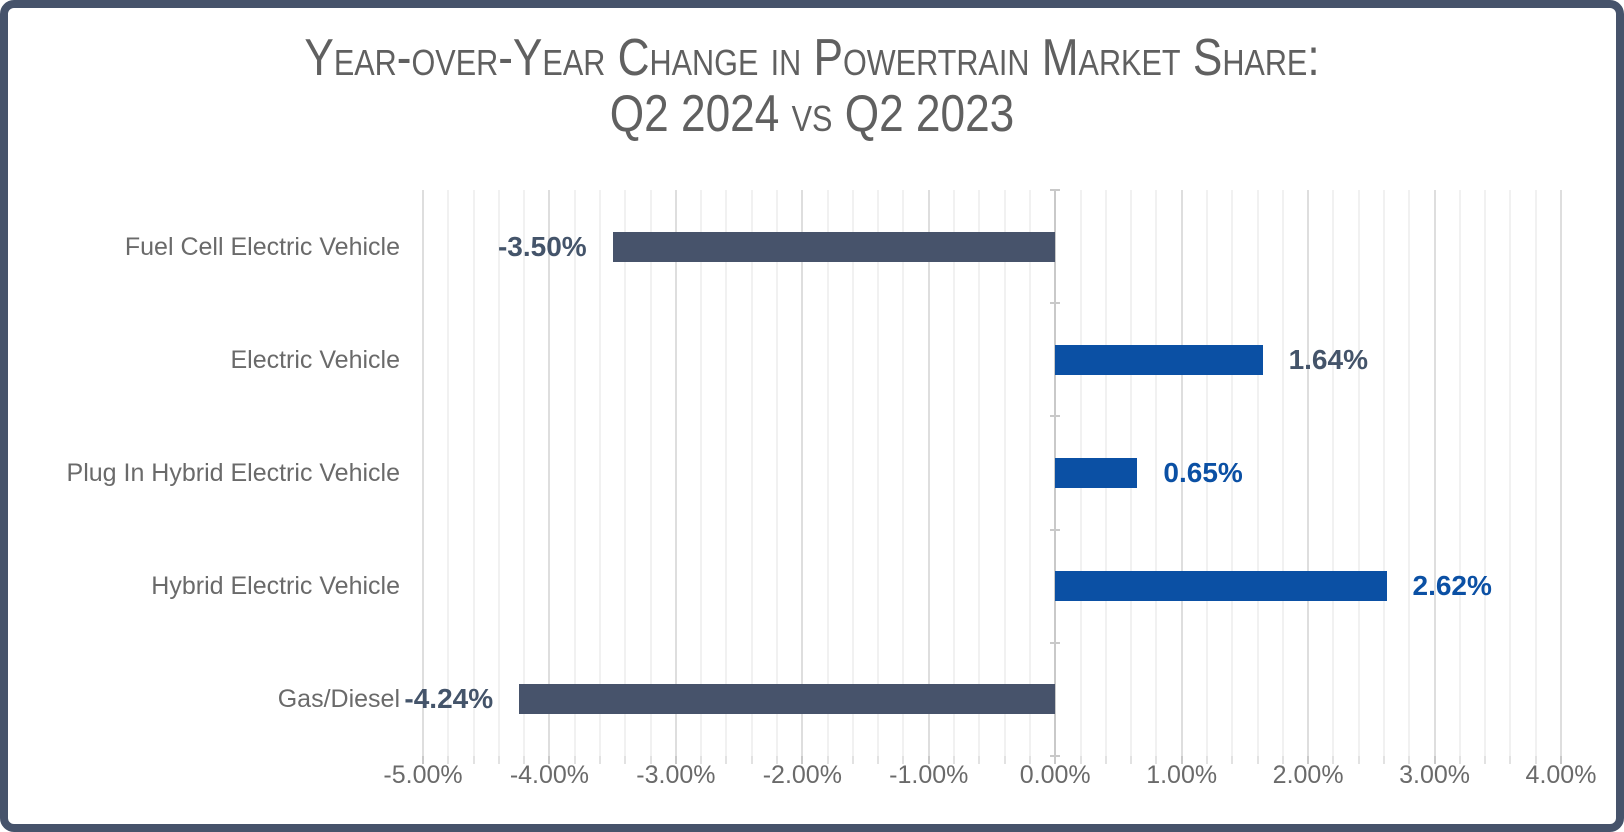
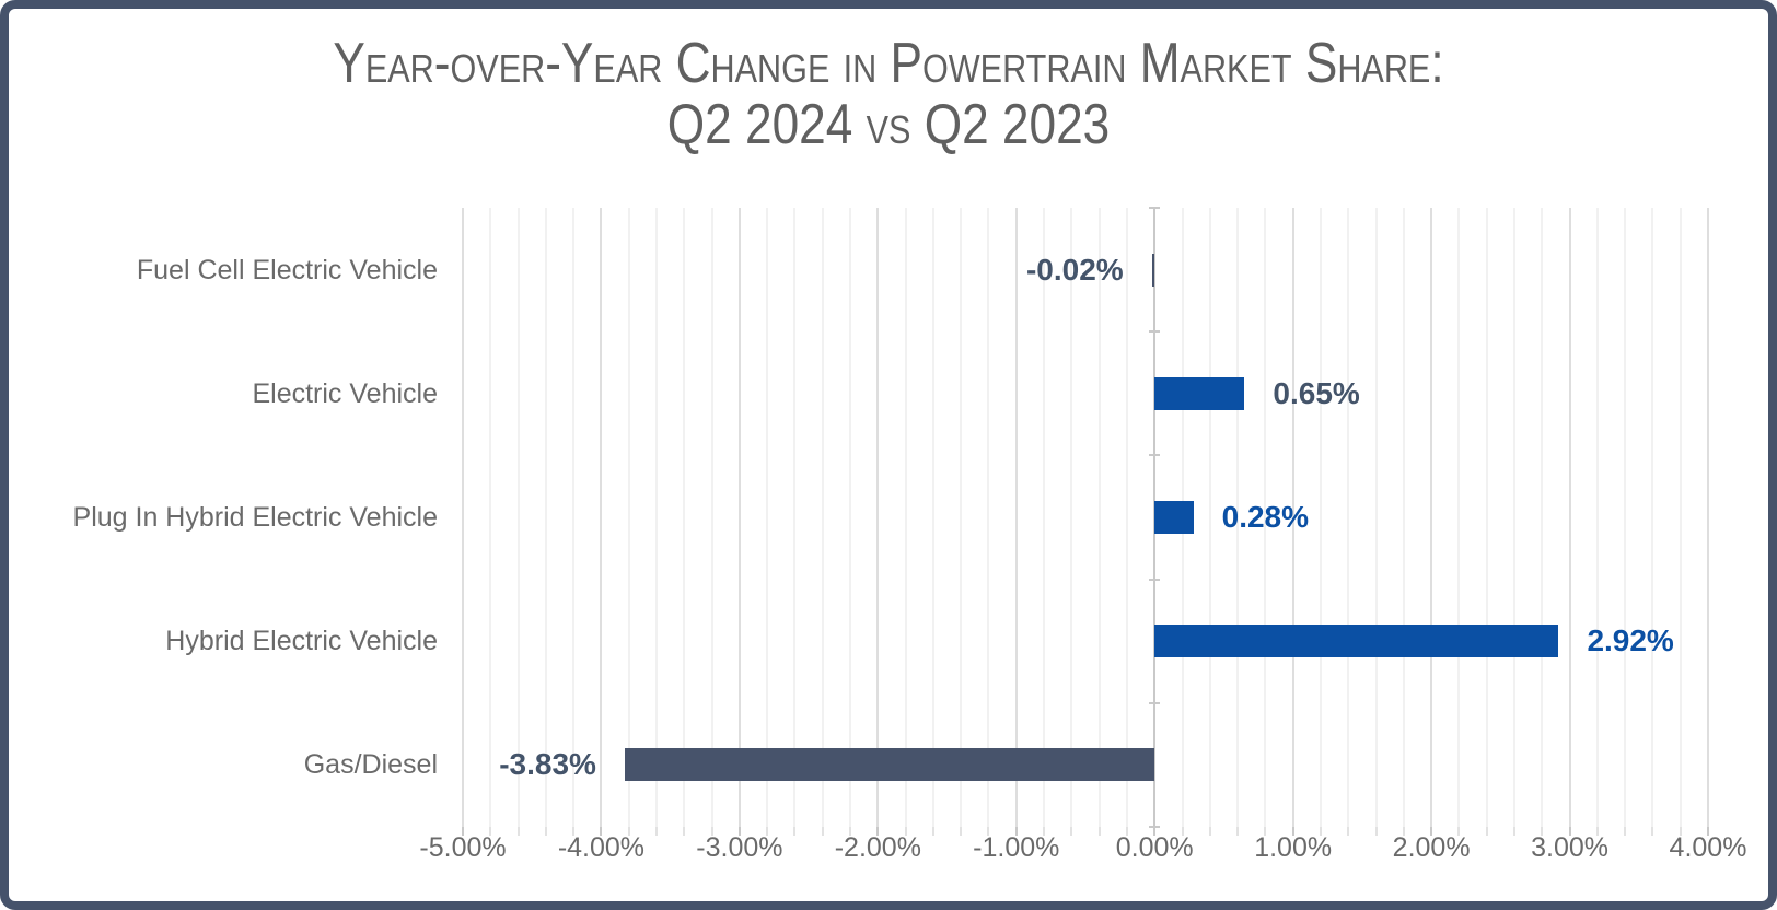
Fuel Cell Electric Vehicle: -3.50% -> -0.02%
Electric Vehicle: 1.64% -> 0.65%
Plug In Hybrid Electric Vehicle: 0.65% -> 0.28%
Hybrid Electric Vehicle: 2.62% -> 2.92%
Gas/Diesel: -4.24% -> -3.83%
